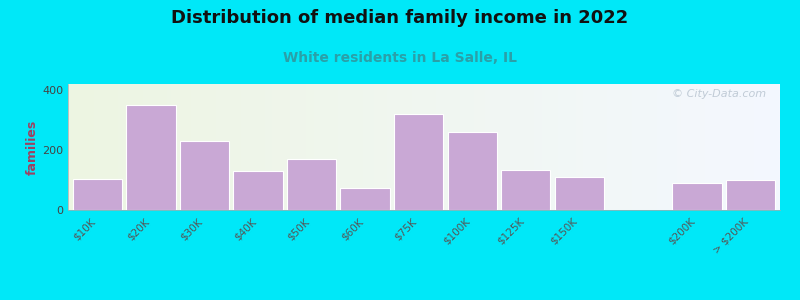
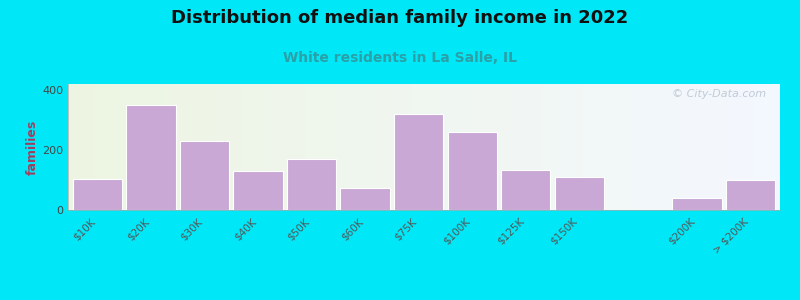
$200K: 90 -> 40
